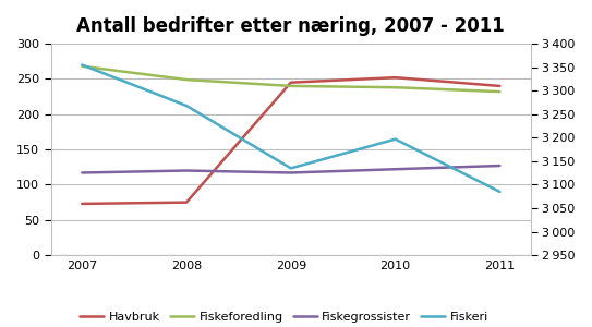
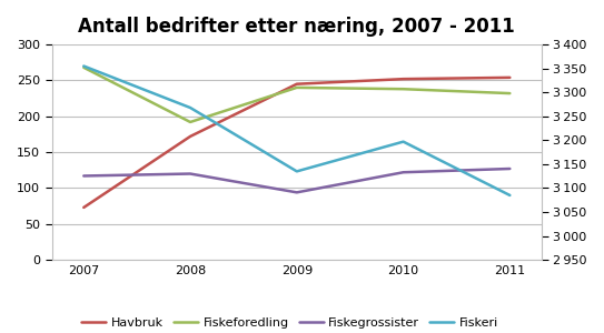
Havbruk/2008: 75 -> 172
Fiskeforedling/2008: 249 -> 192
Fiskegrossister/2009: 117 -> 94
Havbruk/2011: 240 -> 254
